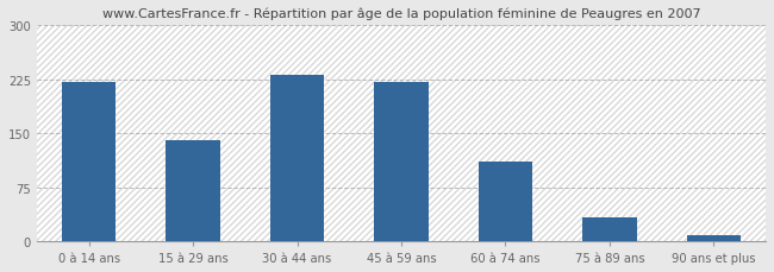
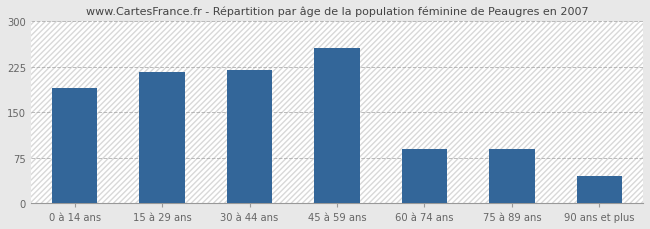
0 à 14 ans: 222 -> 190
15 à 29 ans: 140 -> 216
30 à 44 ans: 232 -> 220
45 à 59 ans: 222 -> 256
60 à 74 ans: 110 -> 90
75 à 89 ans: 33 -> 90
90 ans et plus: 8 -> 44
